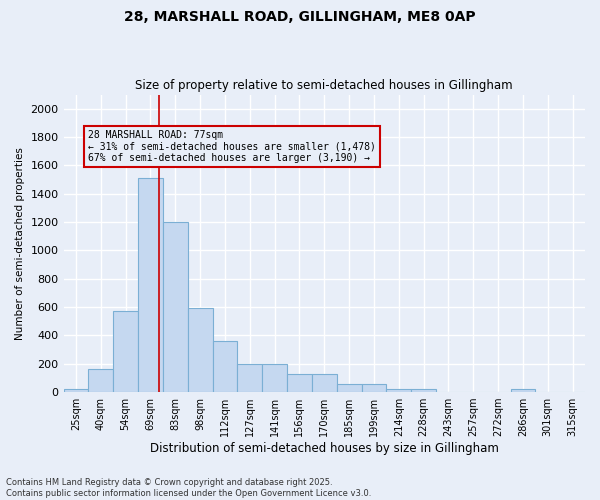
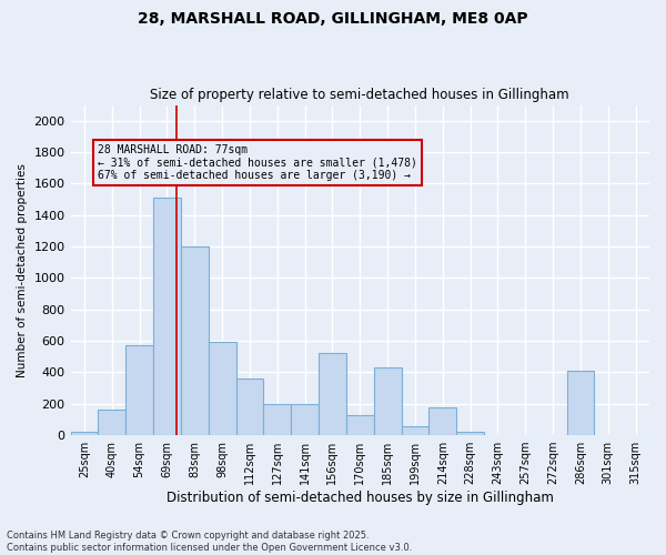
156sqm: 130 -> 520
185sqm: 60 -> 430
214sqm: 20 -> 180
286sqm: 20 -> 410
